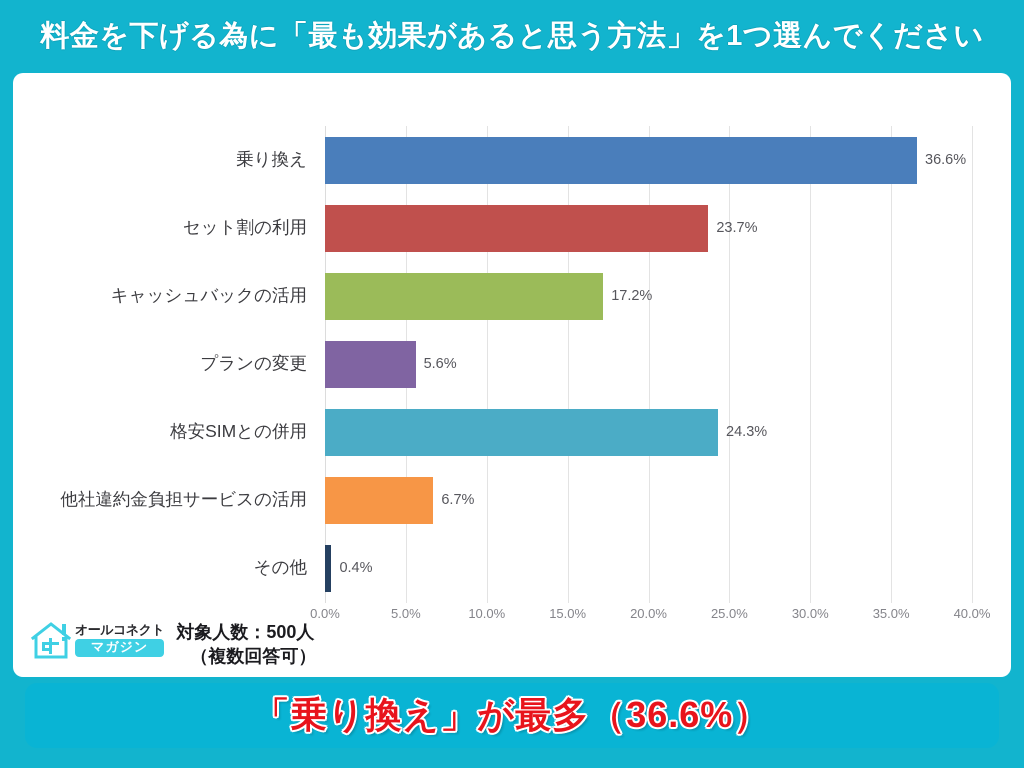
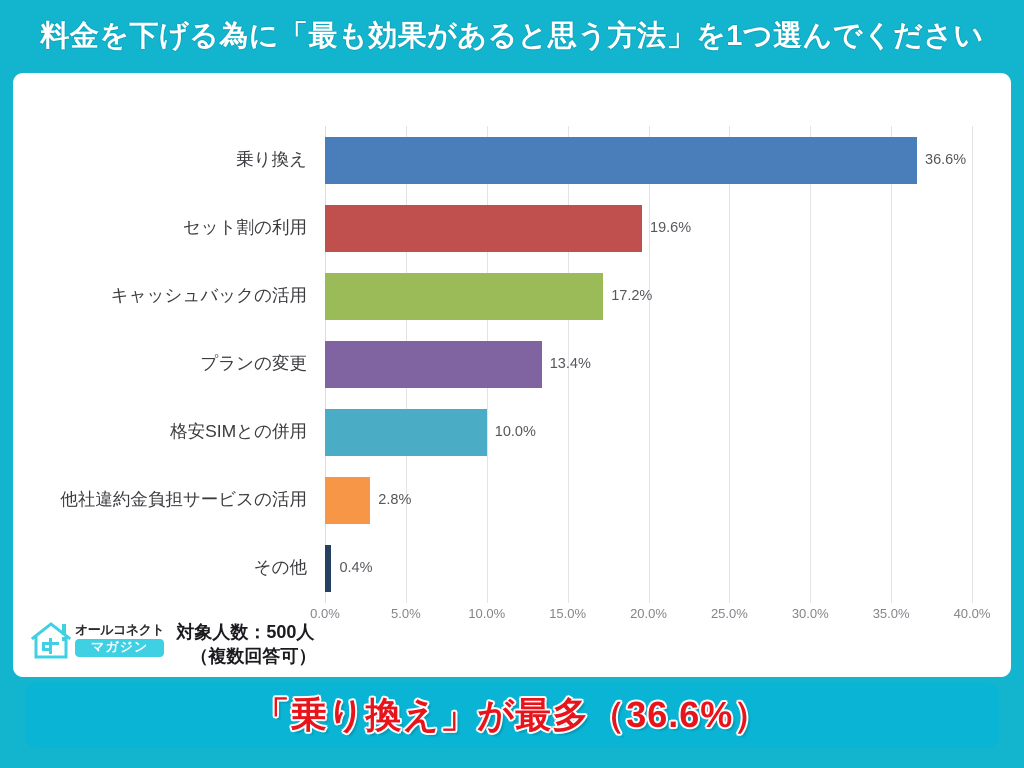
セット割の利用: 23.7% -> 19.6%
プランの変更: 5.6% -> 13.4%
格安SIMとの併用: 24.3% -> 10.0%
他社違約金負担サービスの活用: 6.7% -> 2.8%
